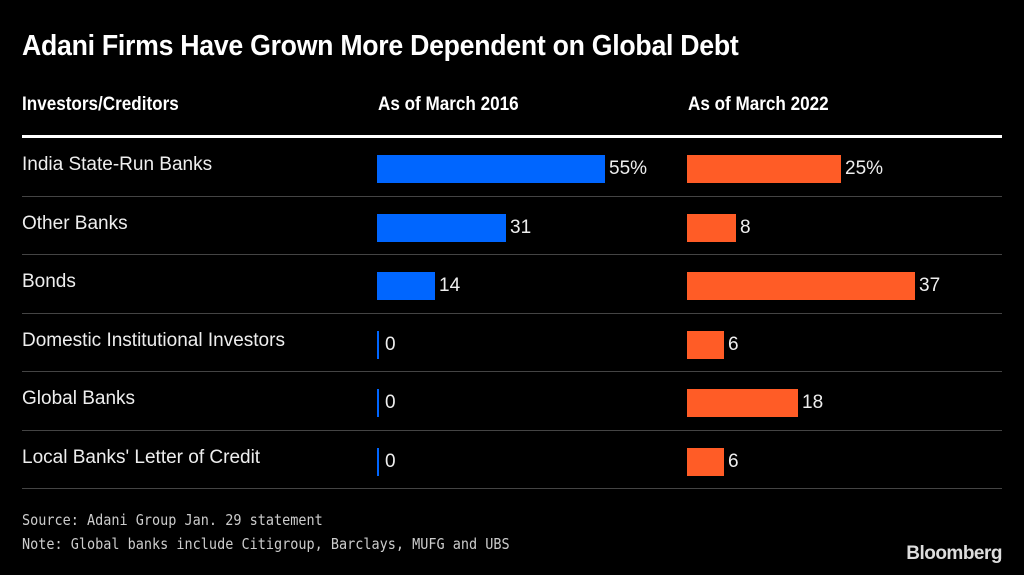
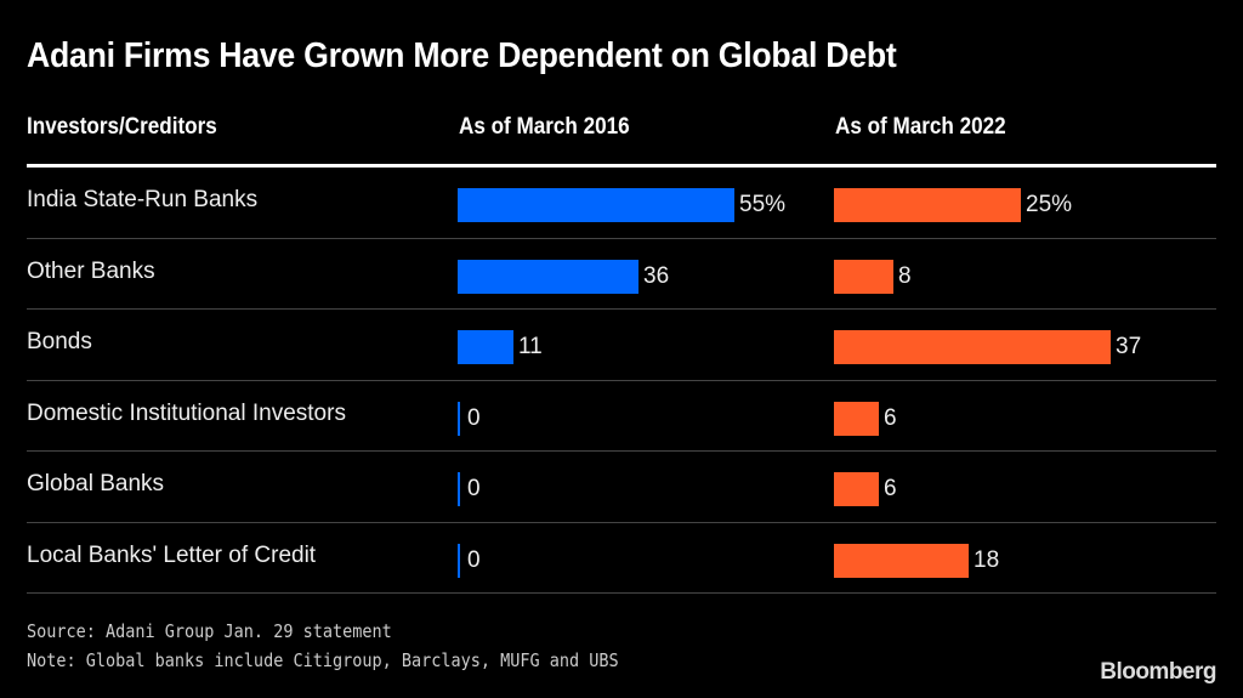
As of March 2016/Other Banks: 31 -> 36
As of March 2016/Bonds: 14 -> 11
As of March 2022/Global Banks: 18 -> 6
As of March 2022/Local Banks' Letter of Credit: 6 -> 18
